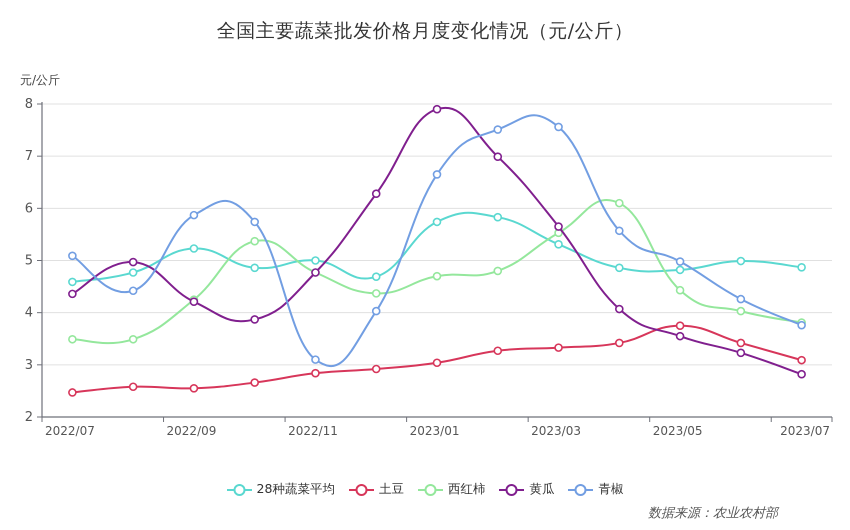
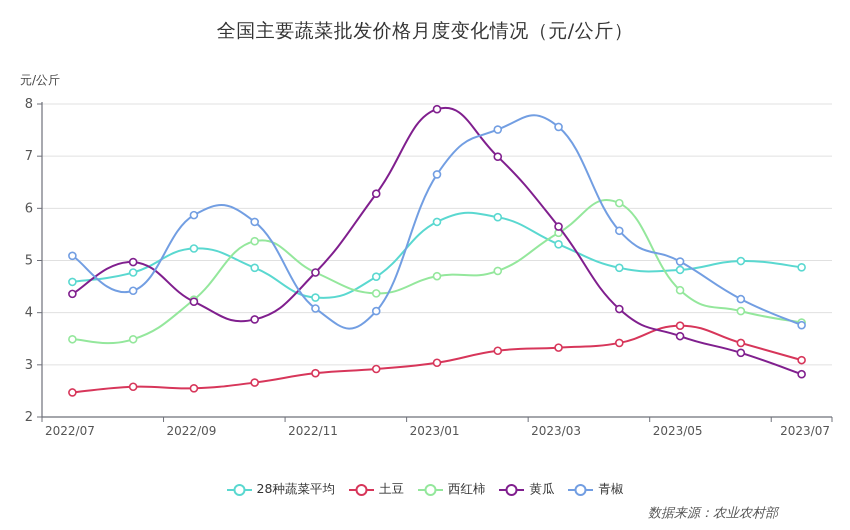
28种蔬菜平均/2022/11: 5.0 -> 4.3
青椒/2022/11: 3.1 -> 4.1
